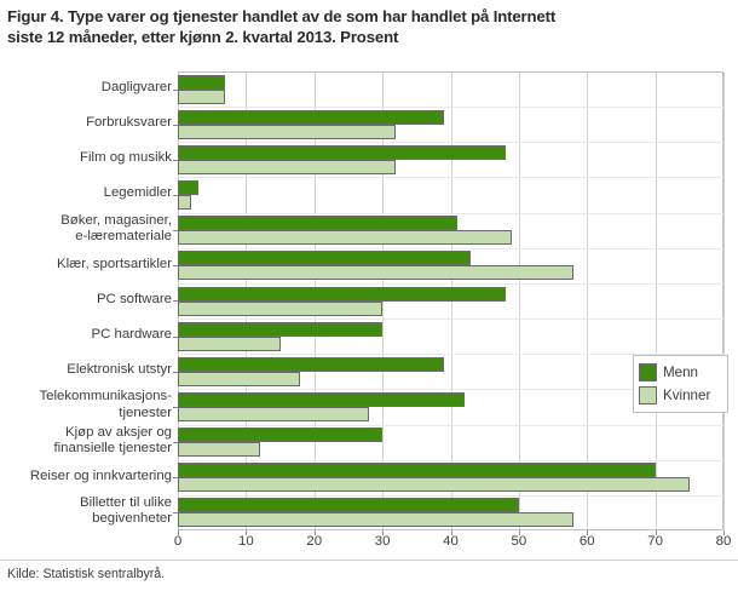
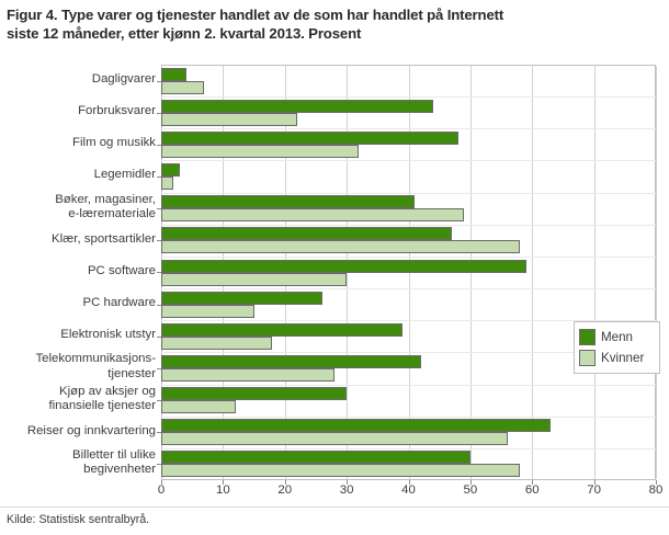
Menn/Dagligvarer: 7 -> 4
Menn/Forbruksvarer: 39 -> 44
Kvinner/Forbruksvarer: 32 -> 22
Menn/Klær, sportsartikler: 43 -> 47
Menn/PC software: 48 -> 59
Menn/PC hardware: 30 -> 26
Menn/Reiser og innkvartering: 70 -> 63
Kvinner/Reiser og innkvartering: 75 -> 56
